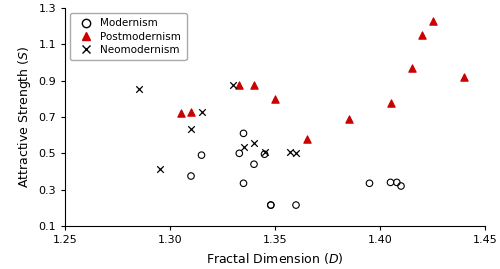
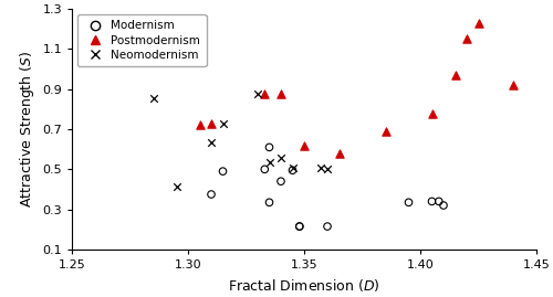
Postmodernism/1.35: 0.80 -> 0.62
